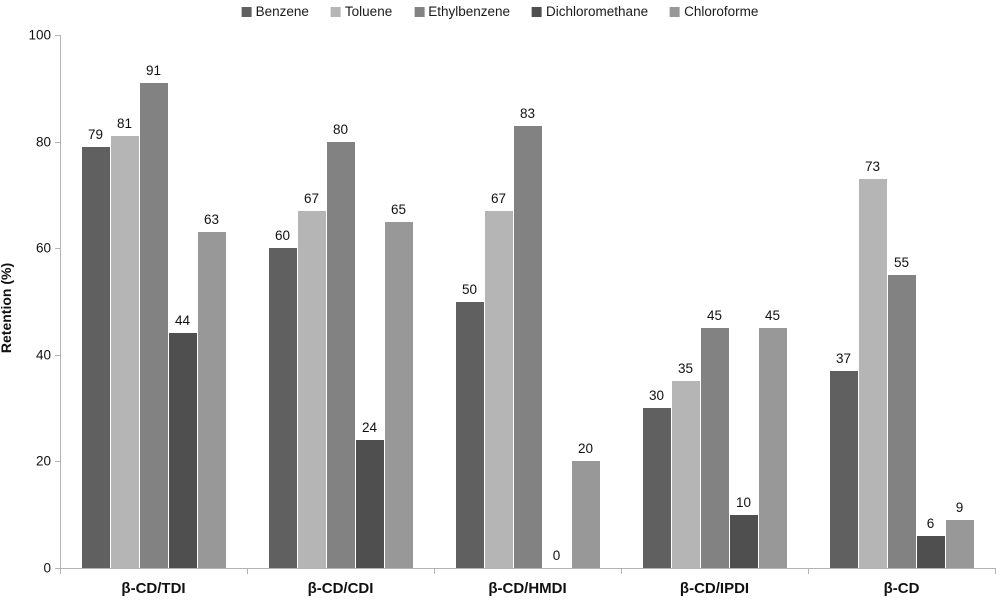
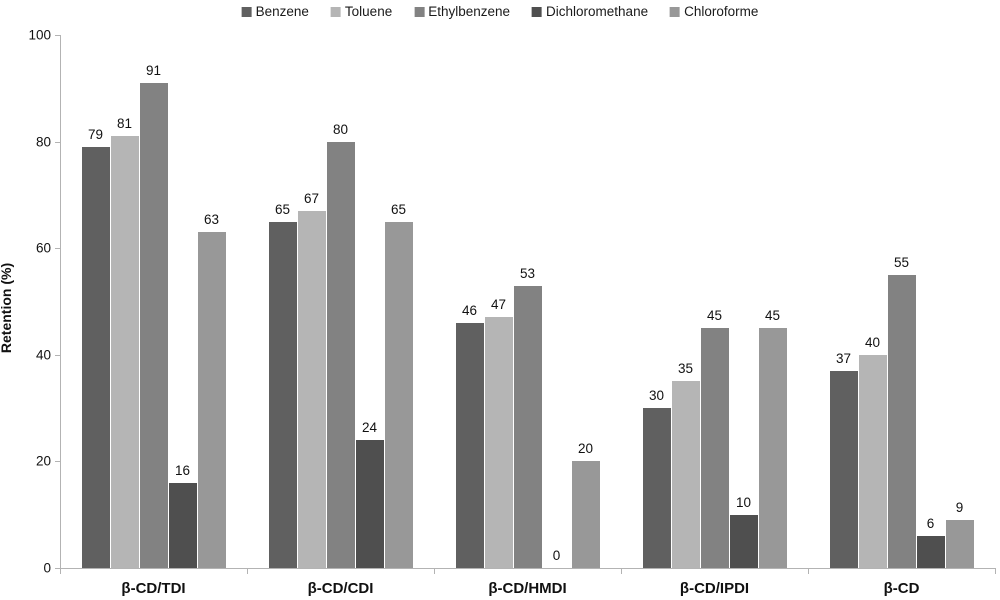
Dichloromethane/β-CD/TDI: 44 -> 16
Benzene/β-CD/CDI: 60 -> 65
Benzene/β-CD/HMDI: 50 -> 46
Toluene/β-CD/HMDI: 67 -> 47
Ethylbenzene/β-CD/HMDI: 83 -> 53
Toluene/β-CD: 73 -> 40
